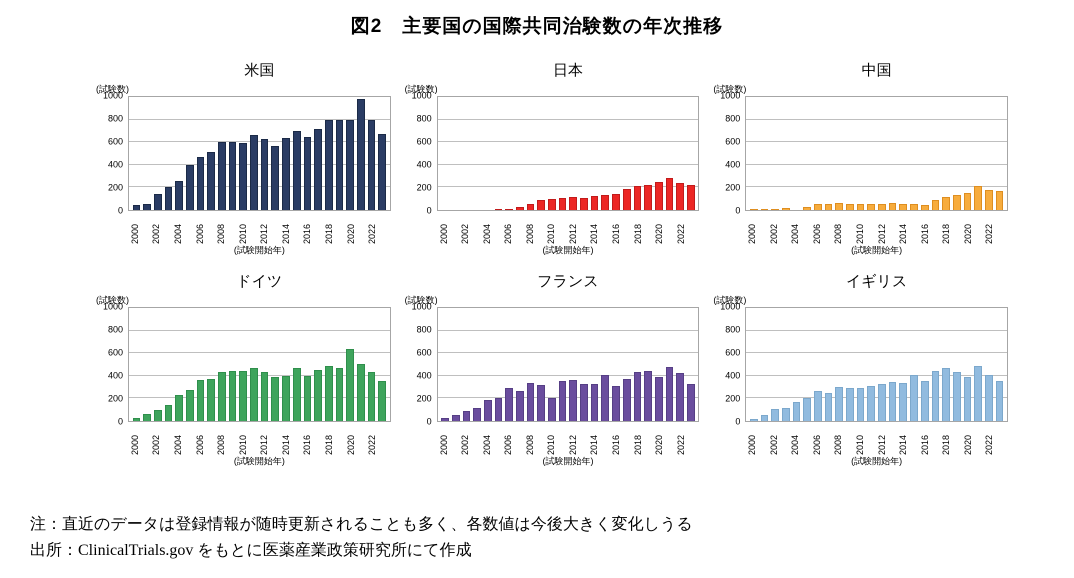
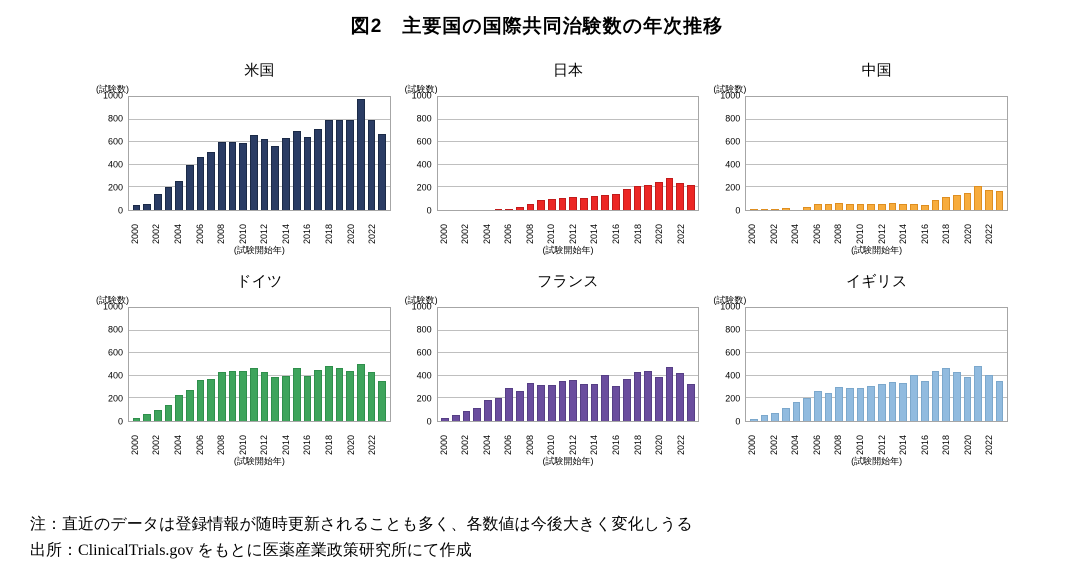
イギリス/2002: 110 -> 80
フランス/2010: 200 -> 320
ドイツ/2020: 640 -> 440
